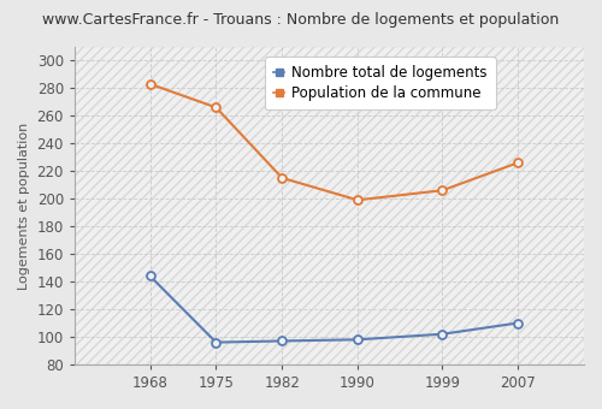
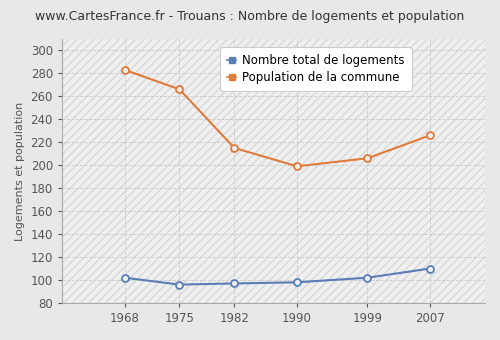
Nombre total de logements/1968: 144 -> 102
